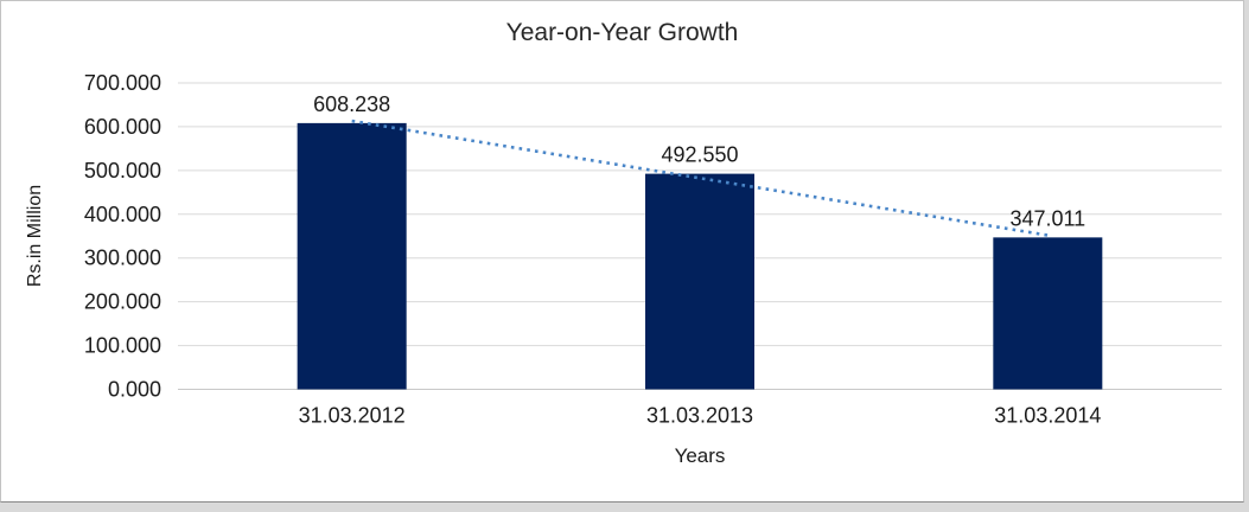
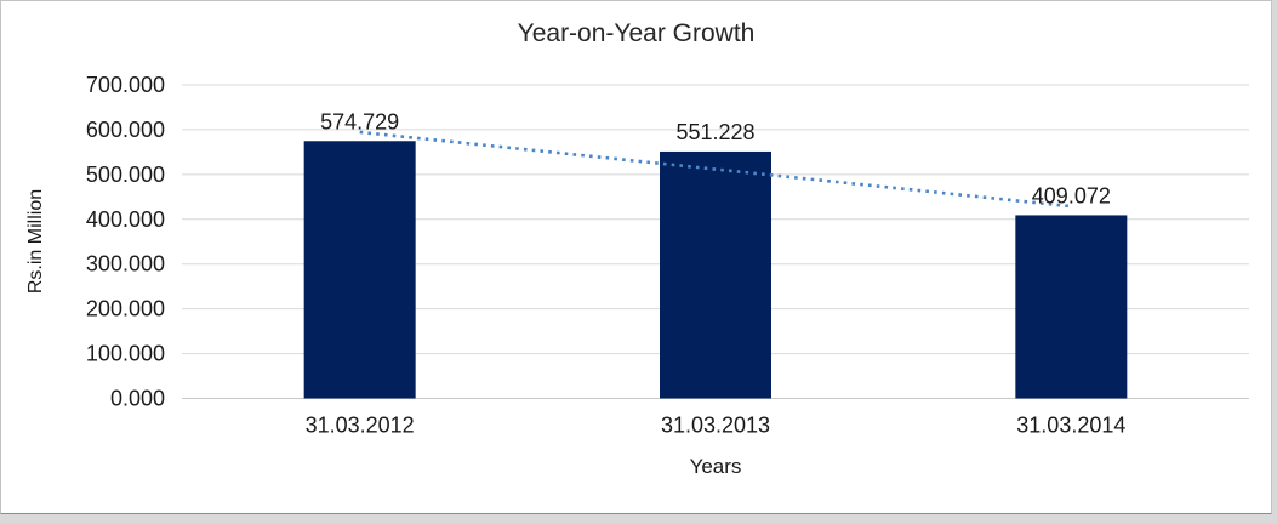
31.03.2012: 608.238 -> 574.729
31.03.2013: 492.550 -> 551.228
31.03.2014: 347.011 -> 409.072
